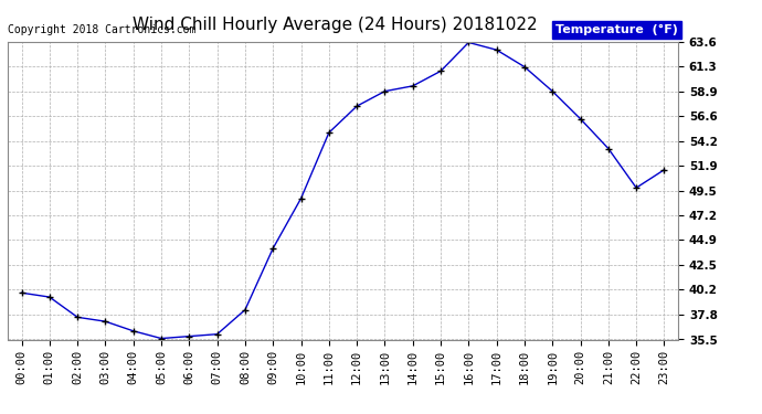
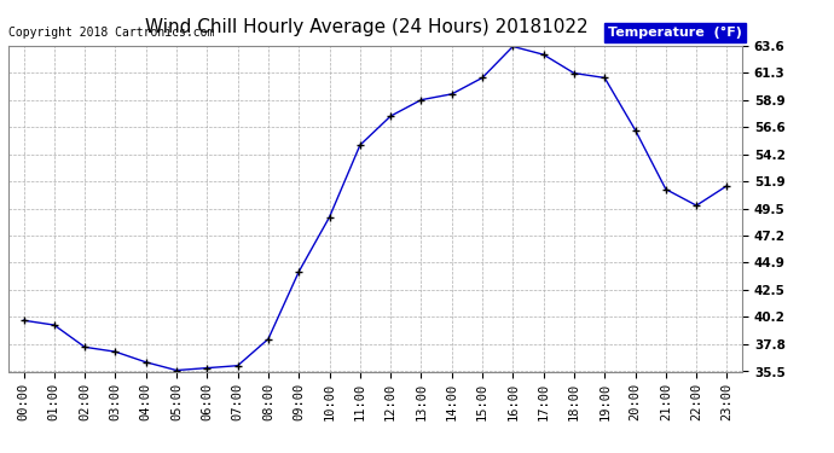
19:00: 58.9 -> 60.8
21:00: 53.5 -> 51.2
